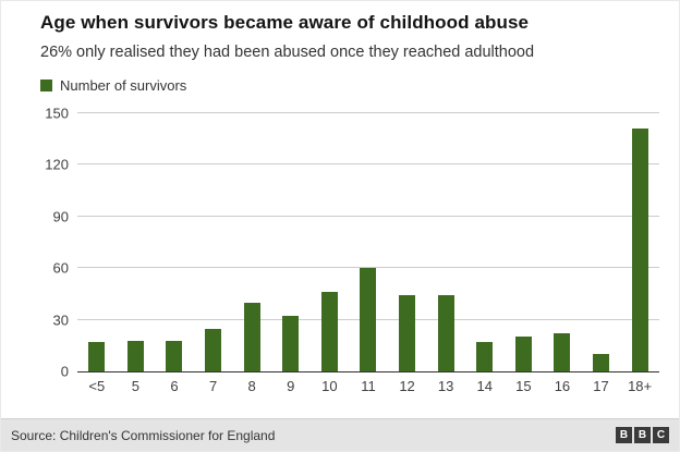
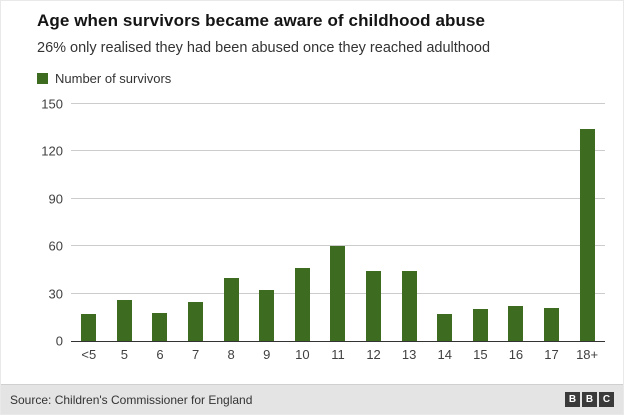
5: 18 -> 26
17: 10 -> 21
18+: 141 -> 134
